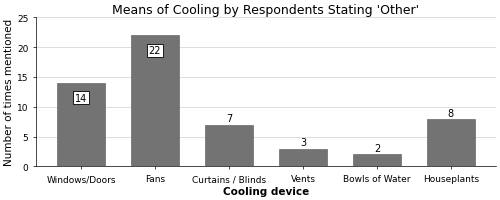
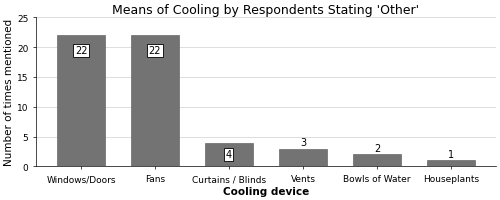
Windows/Doors: 14 -> 22
Curtains / Blinds: 7 -> 4
Houseplants: 8 -> 1
